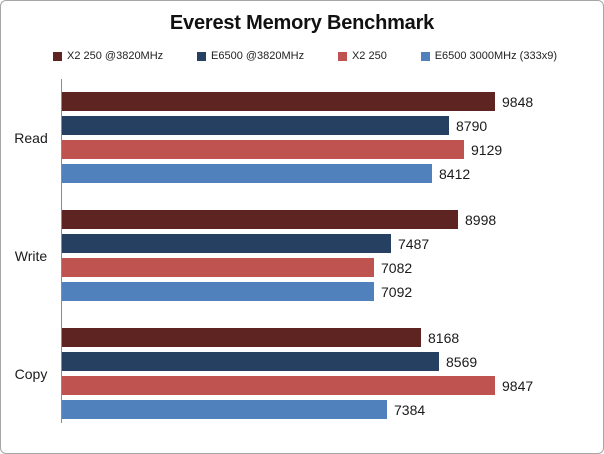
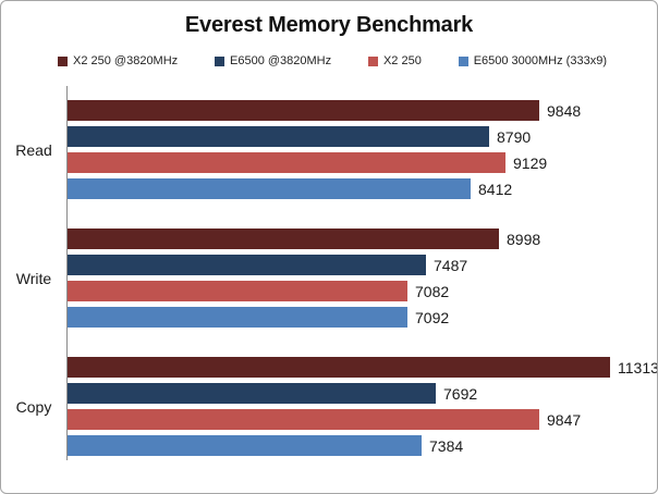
X2 250 @3820MHz/Copy: 8168 -> 11313
E6500 @3820MHz/Copy: 8569 -> 7692
